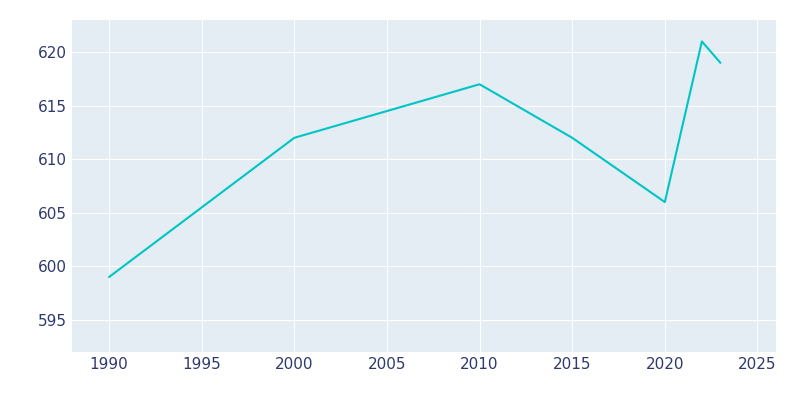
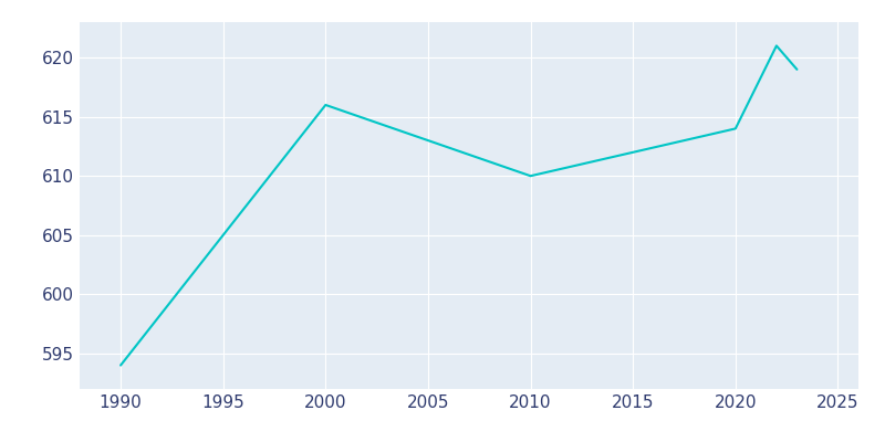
1990: 599 -> 594
2000: 612 -> 616
2010: 617 -> 610
2020: 606 -> 614
